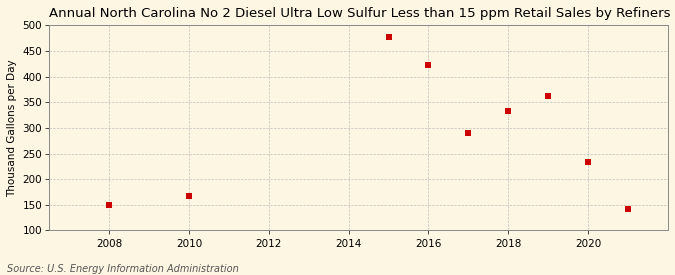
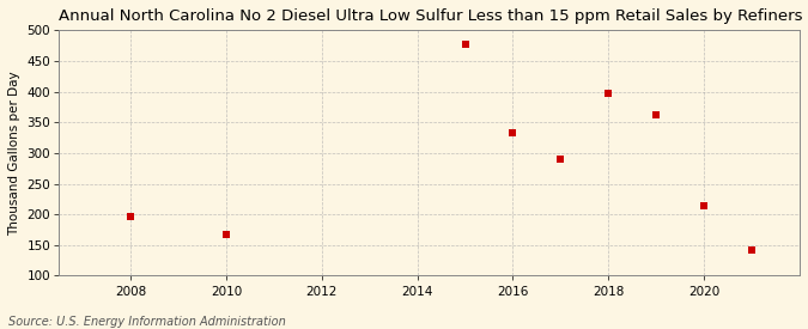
2008: 150 -> 196
2016: 422 -> 332
2018: 333 -> 398
2020: 233 -> 214
